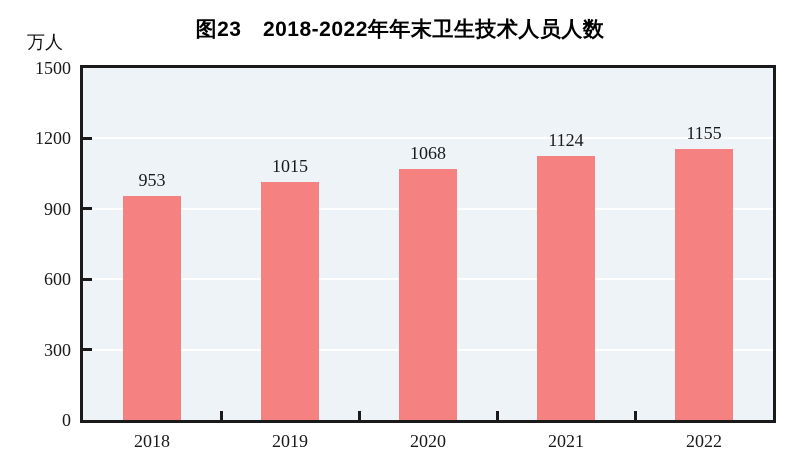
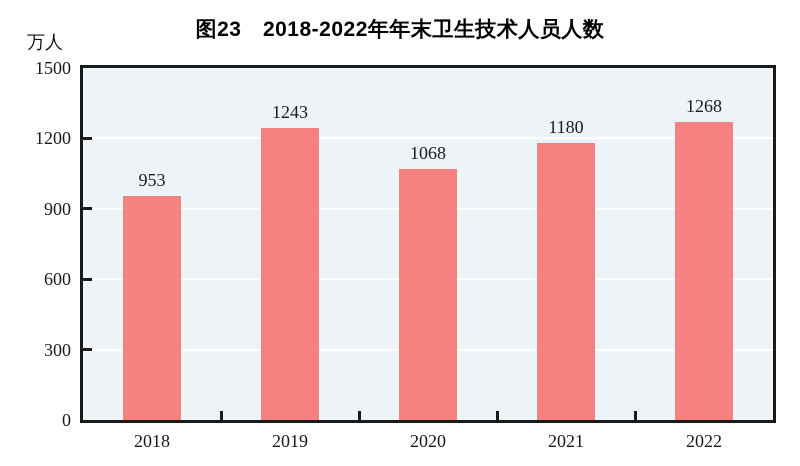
2019: 1015 -> 1243
2021: 1124 -> 1180
2022: 1155 -> 1268
